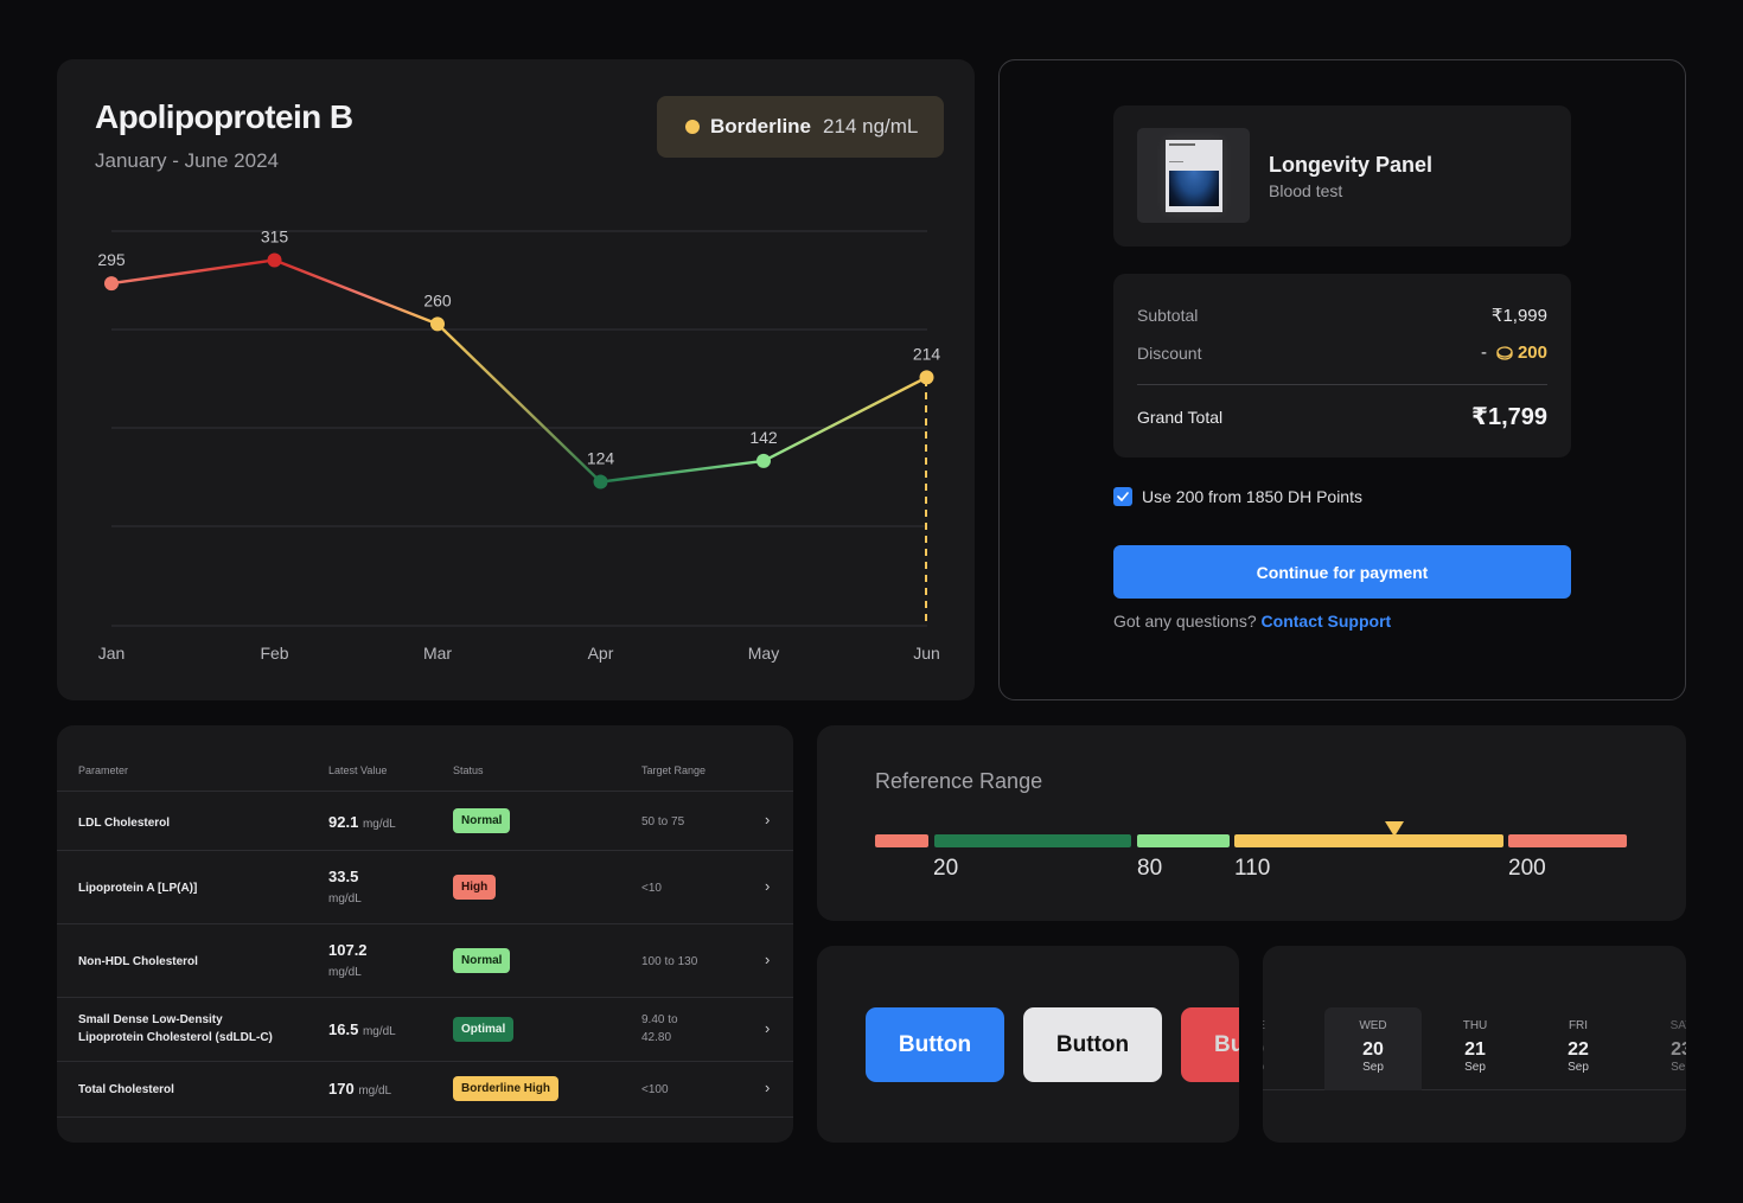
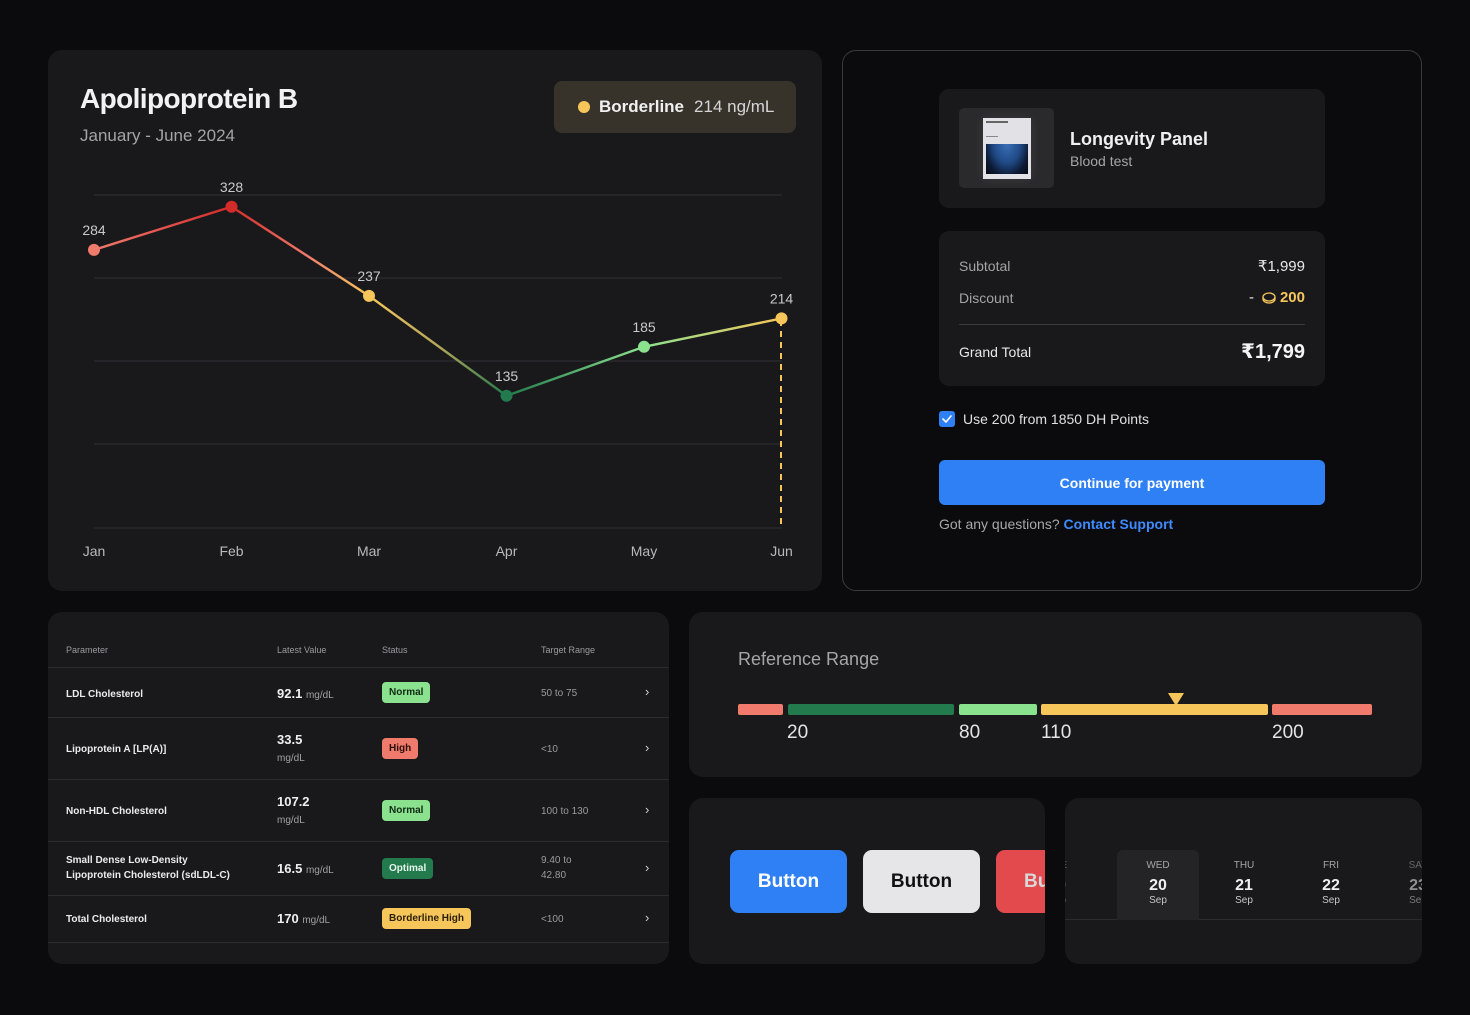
Jan: 295 -> 284
Feb: 315 -> 328
Mar: 260 -> 237
Apr: 124 -> 135
May: 142 -> 185
